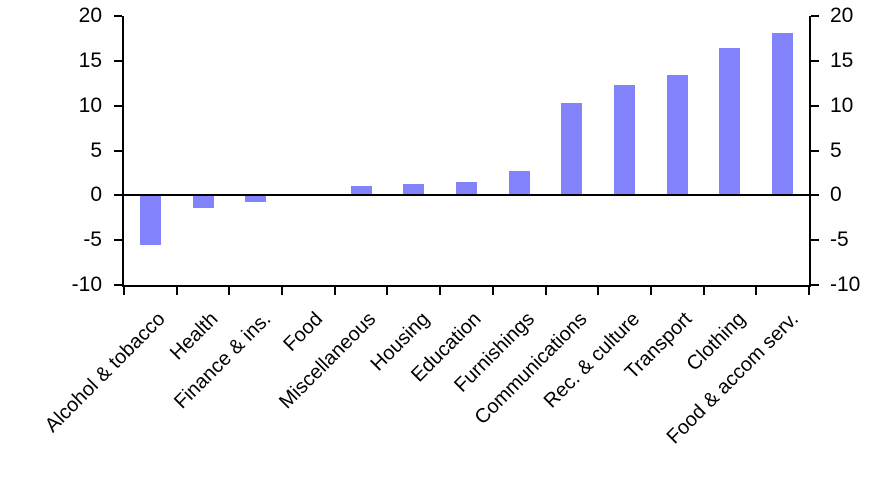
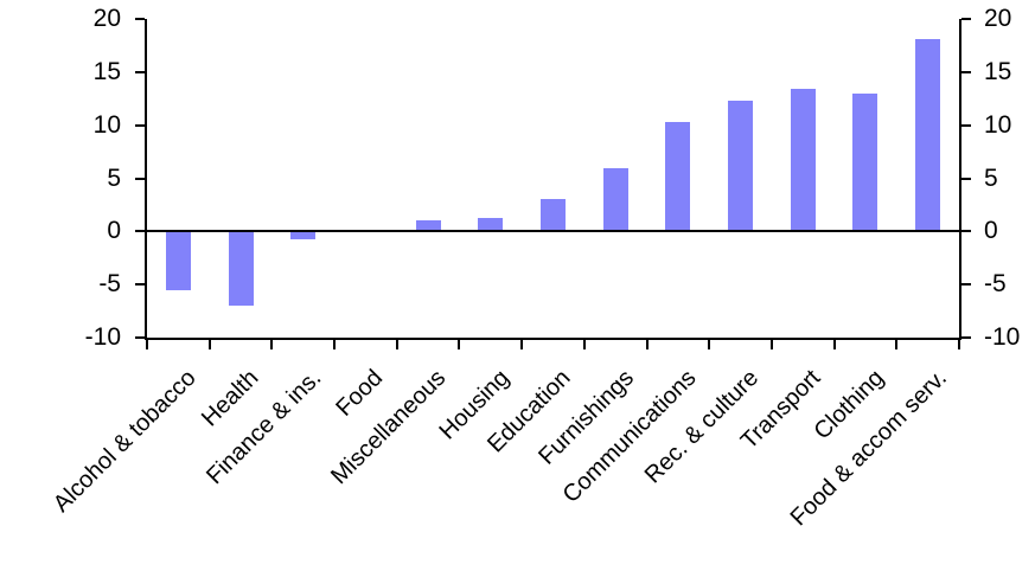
Health: -2 -> -7
Education: 2 -> 3
Furnishings: 3 -> 6
Clothing: 16 -> 13
